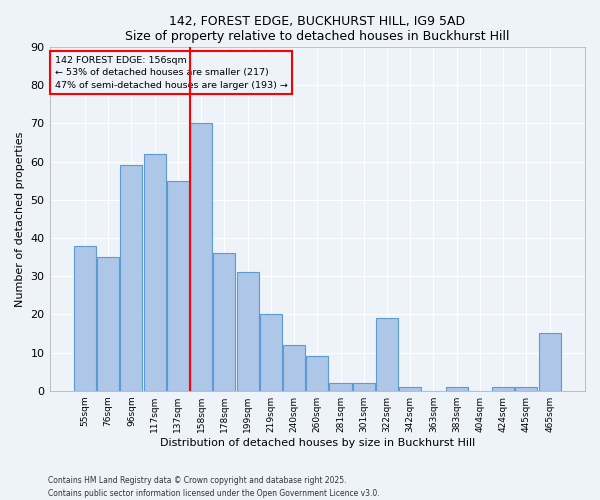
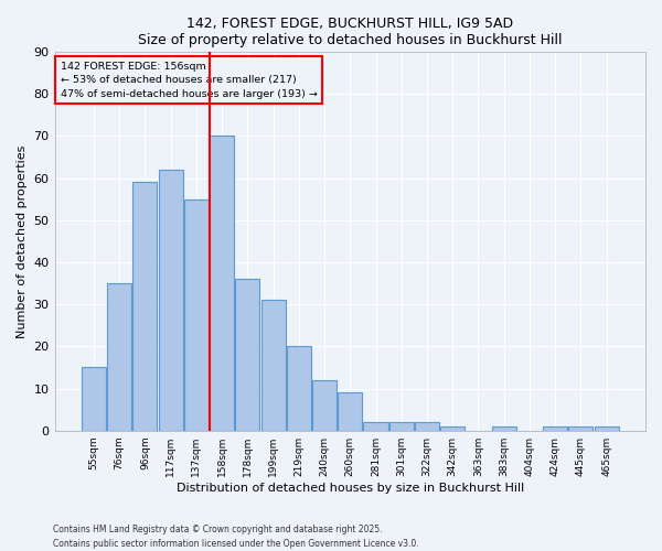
55sqm: 38 -> 15
322sqm: 19 -> 2
465sqm: 15 -> 1
